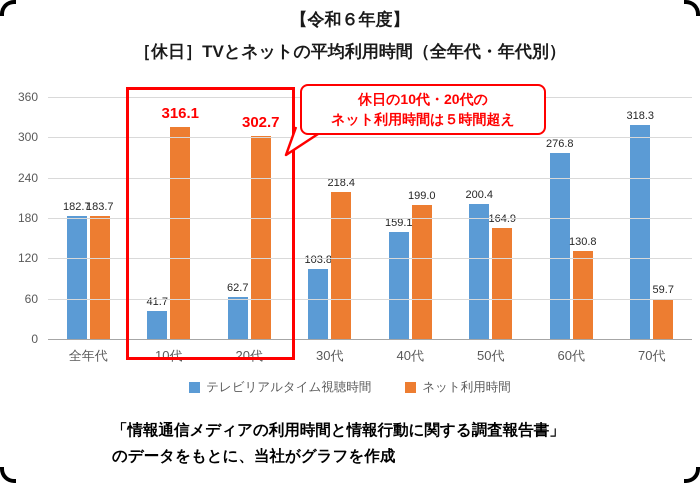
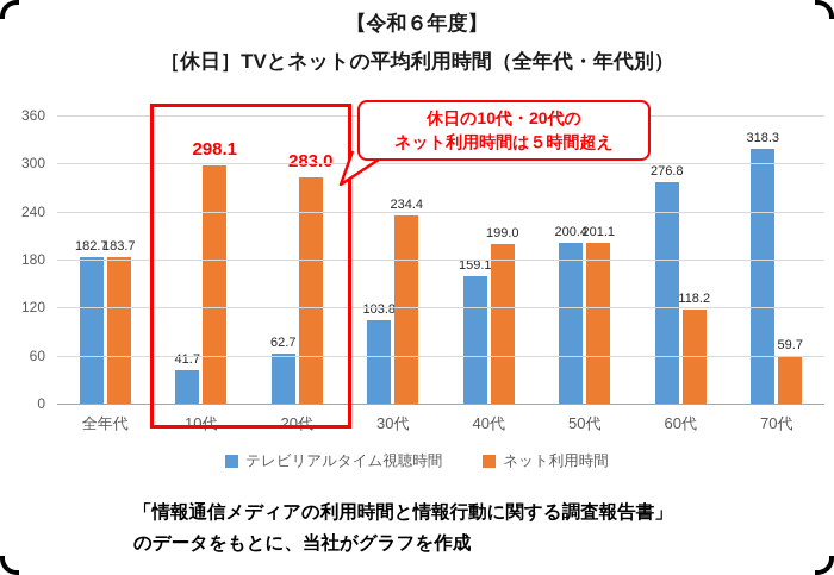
ネット利用時間/10代: 316.1 -> 298.1
ネット利用時間/20代: 302.7 -> 283.0
ネット利用時間/30代: 218.4 -> 234.4
ネット利用時間/50代: 164.9 -> 201.1
ネット利用時間/60代: 130.8 -> 118.2
